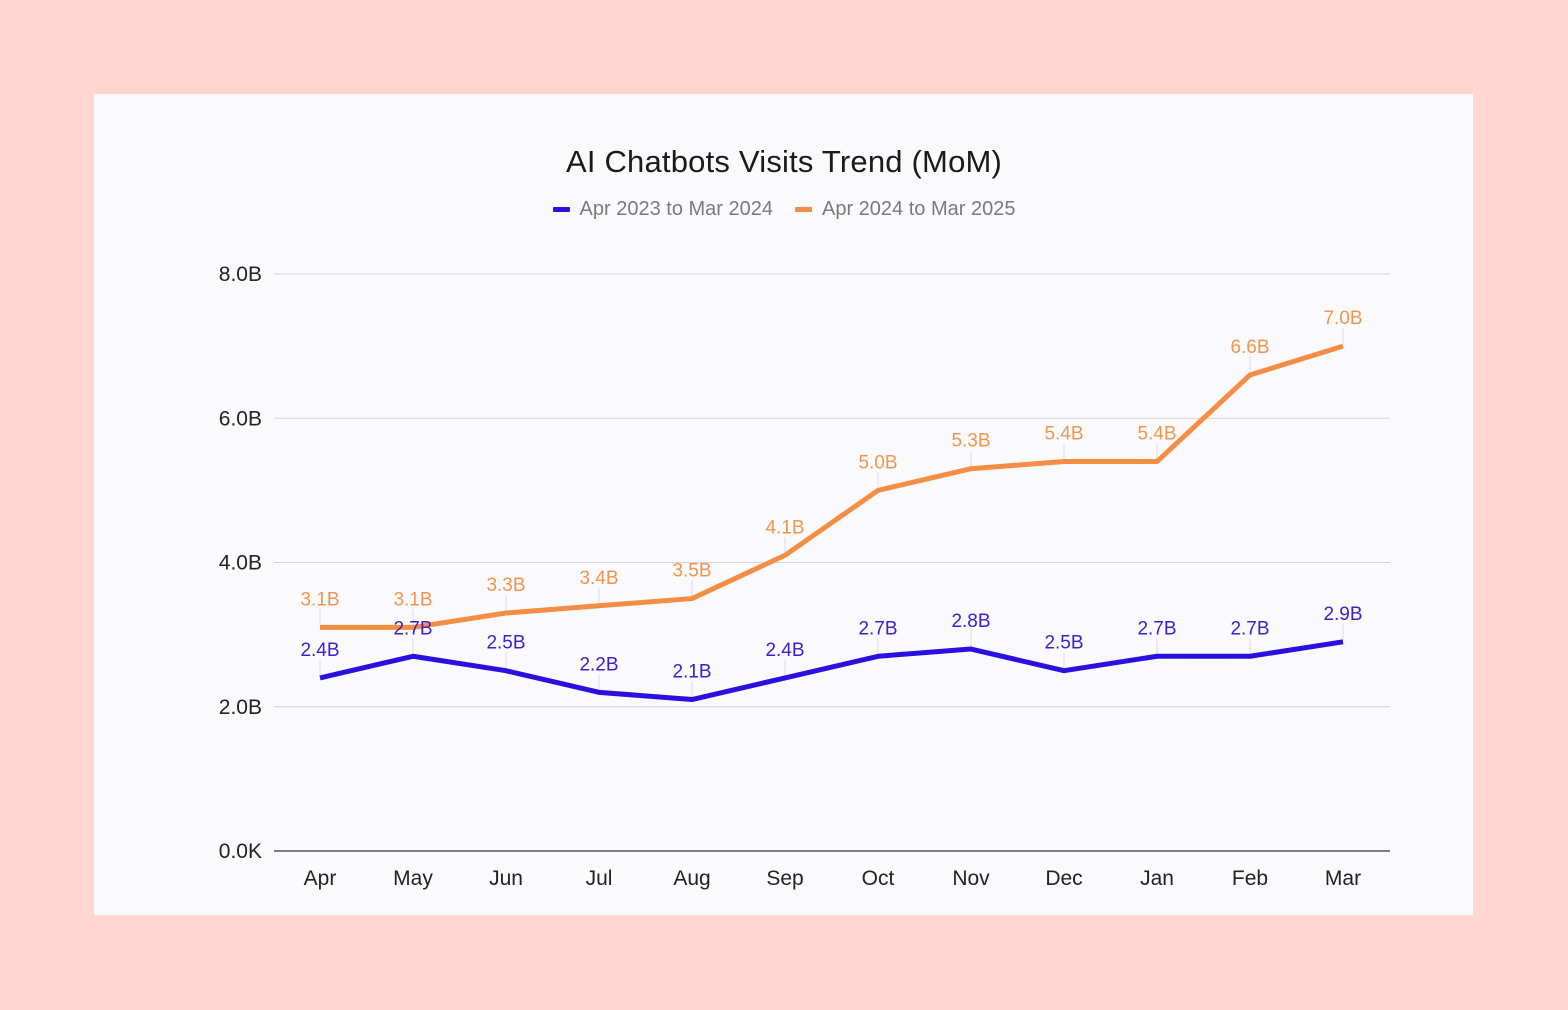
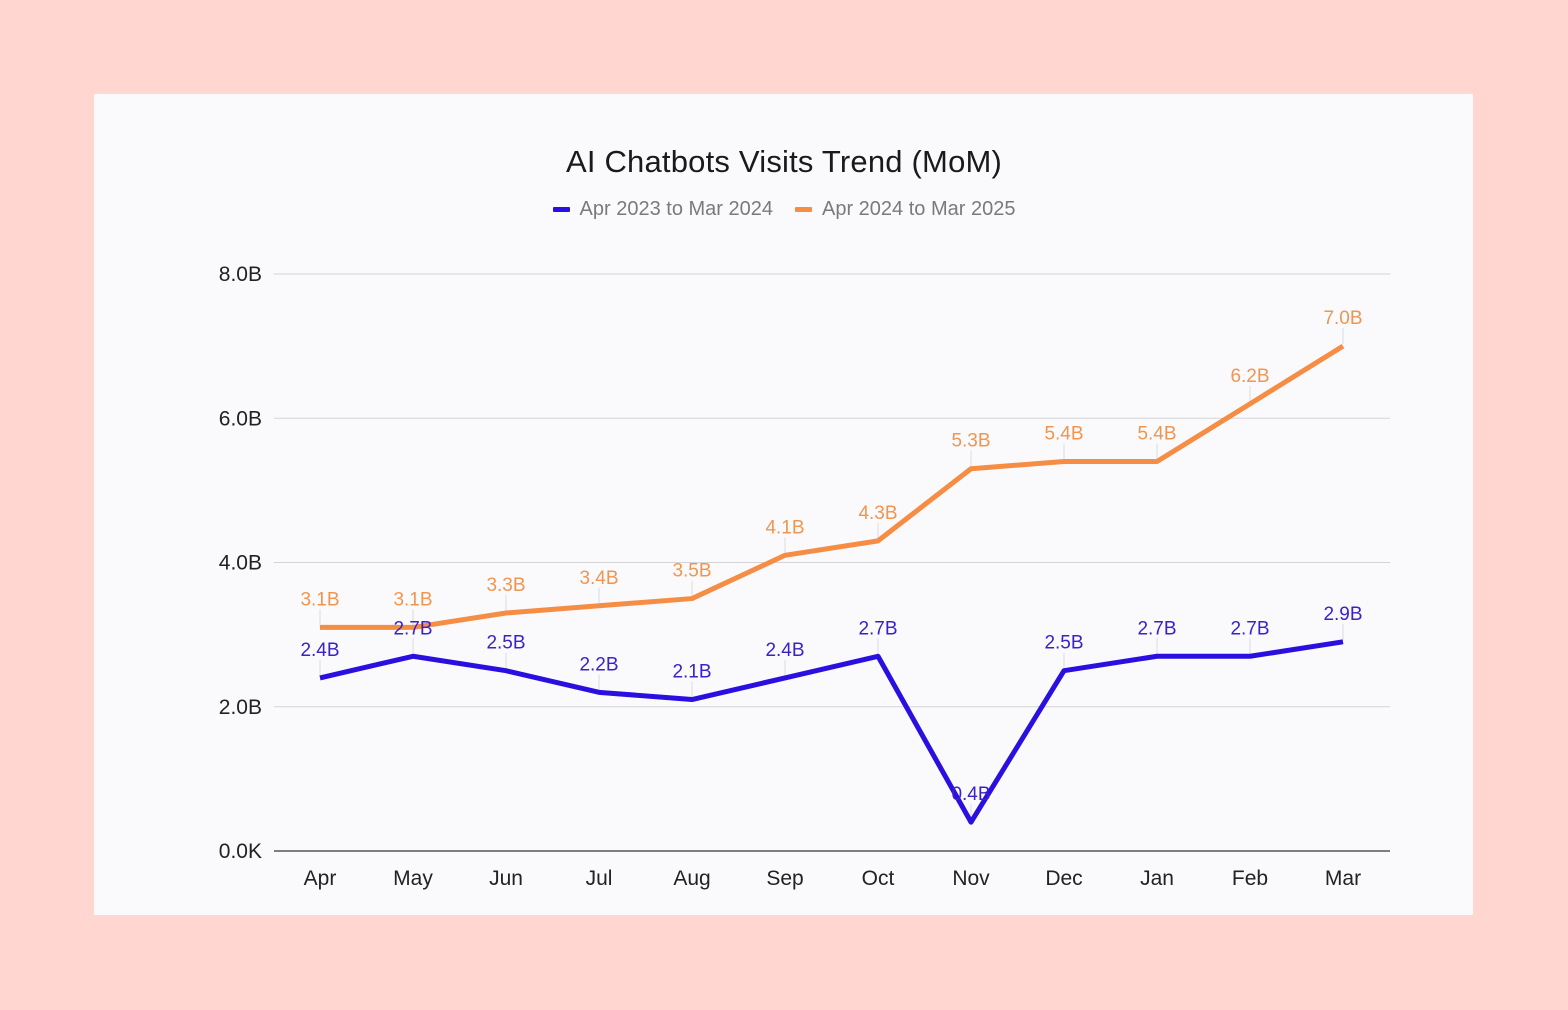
Apr 2024 to Mar 2025/Oct: 5.0B -> 4.3B
Apr 2023 to Mar 2024/Nov: 2.8B -> 0.4B
Apr 2024 to Mar 2025/Feb: 6.6B -> 6.2B
